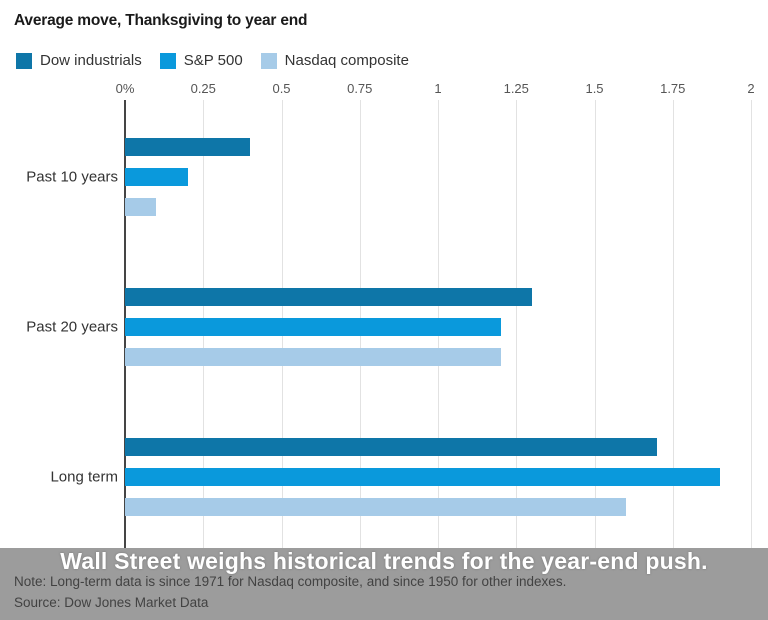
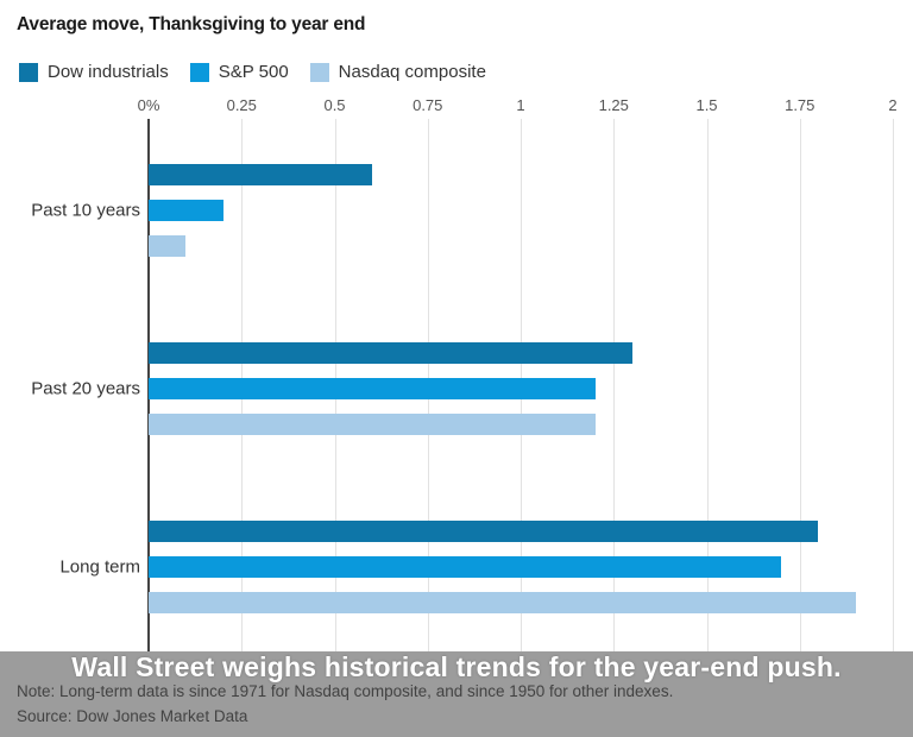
Dow industrials/Past 10 years: 0.4 -> 0.6
Dow industrials/Long term: 1.7 -> 1.8
S&P 500/Long term: 1.9 -> 1.7
Nasdaq composite/Long term: 1.6 -> 1.9
